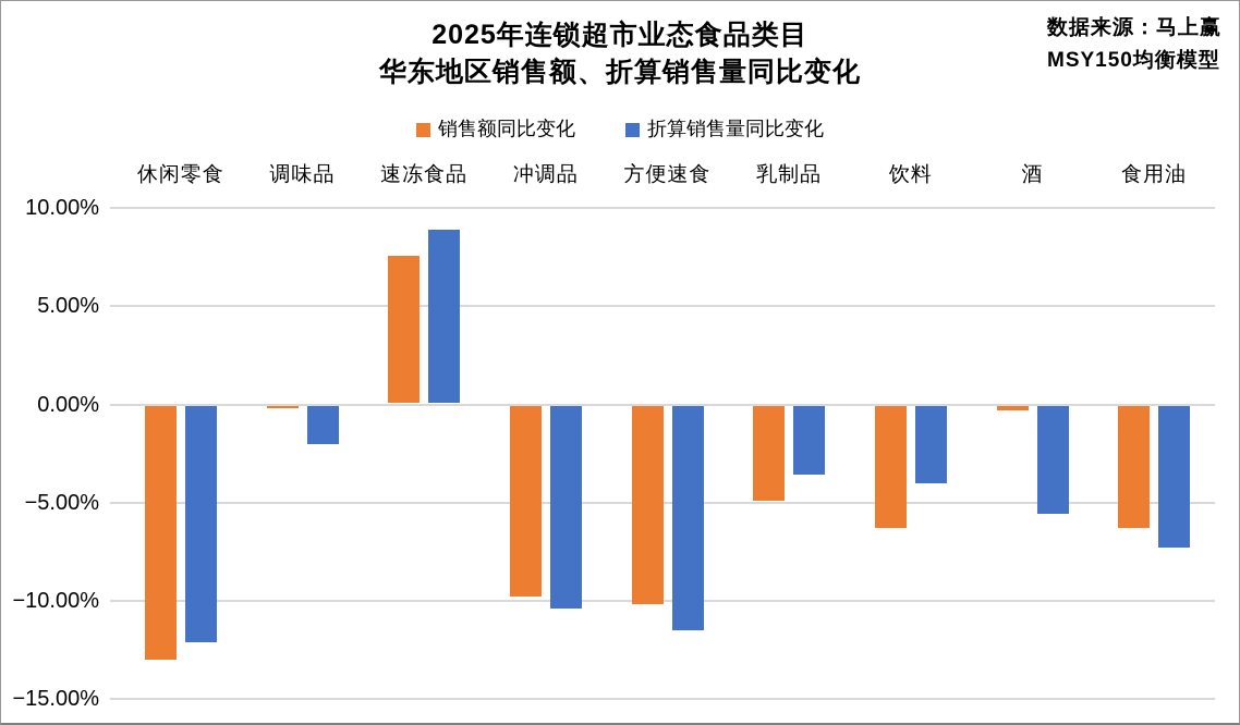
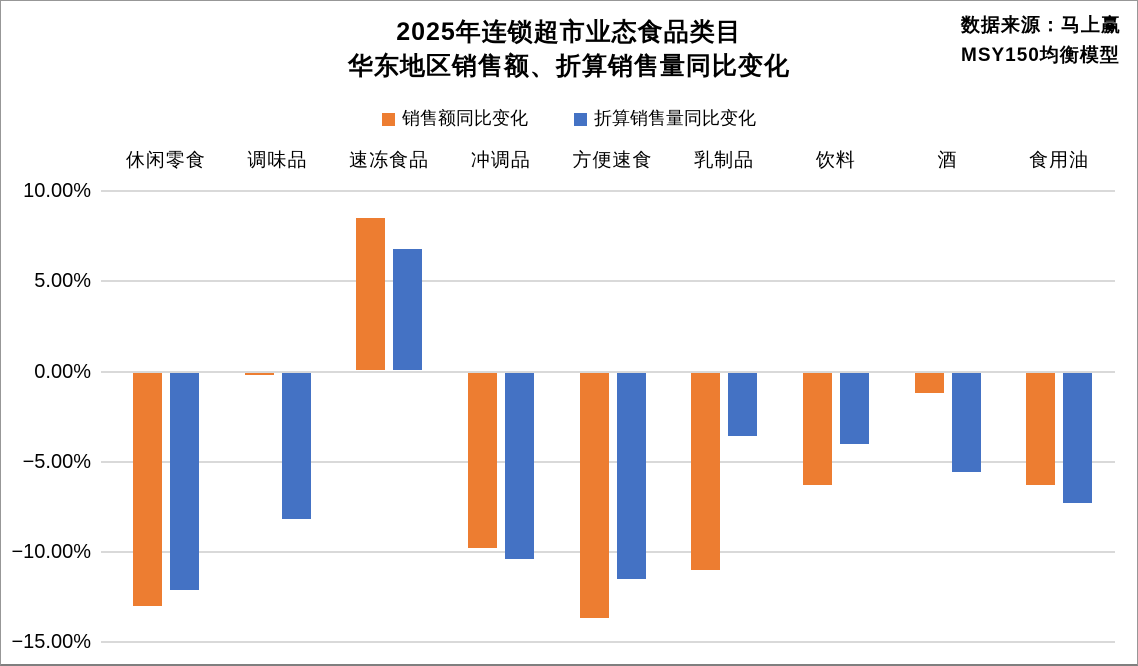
折算销售量同比变化/调味品: -2.0% -> -8.2%
销售额同比变化/速冻食品: 7.6% -> 8.5%
折算销售量同比变化/速冻食品: 8.9% -> 6.8%
销售额同比变化/方便速食: -10.2% -> -13.7%
销售额同比变化/乳制品: -4.9% -> -11.0%
销售额同比变化/酒: -0.3% -> -1.2%
